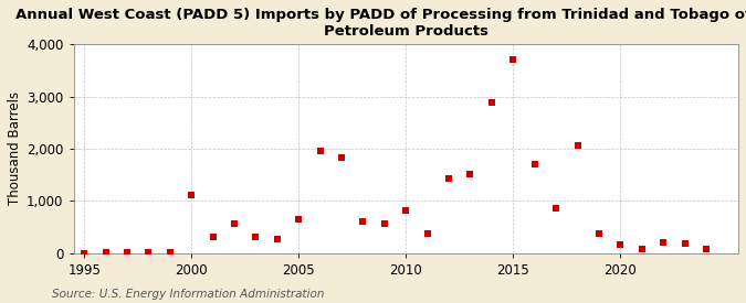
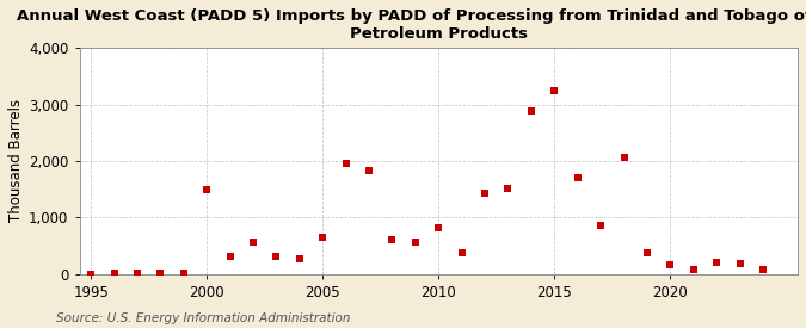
2000: 1,100 -> 1,500
2015: 3,720 -> 3,250
